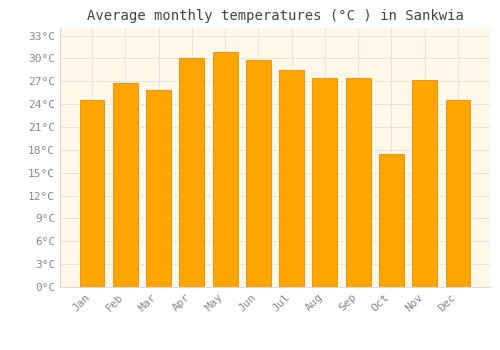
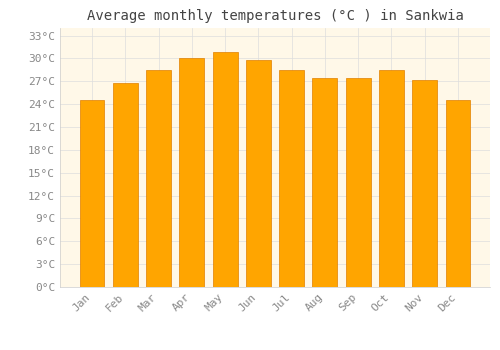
Mar: 25.8°C -> 28.5°C
Oct: 17.4°C -> 28.5°C
